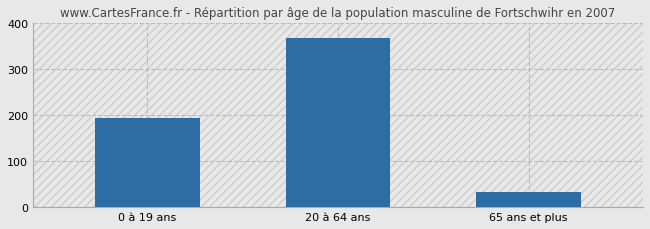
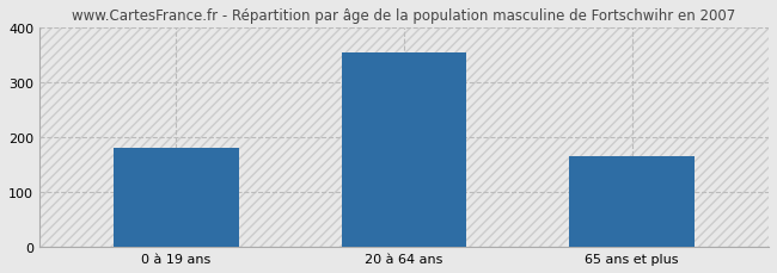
0 à 19 ans: 193 -> 180
20 à 64 ans: 368 -> 355
65 ans et plus: 32 -> 165
